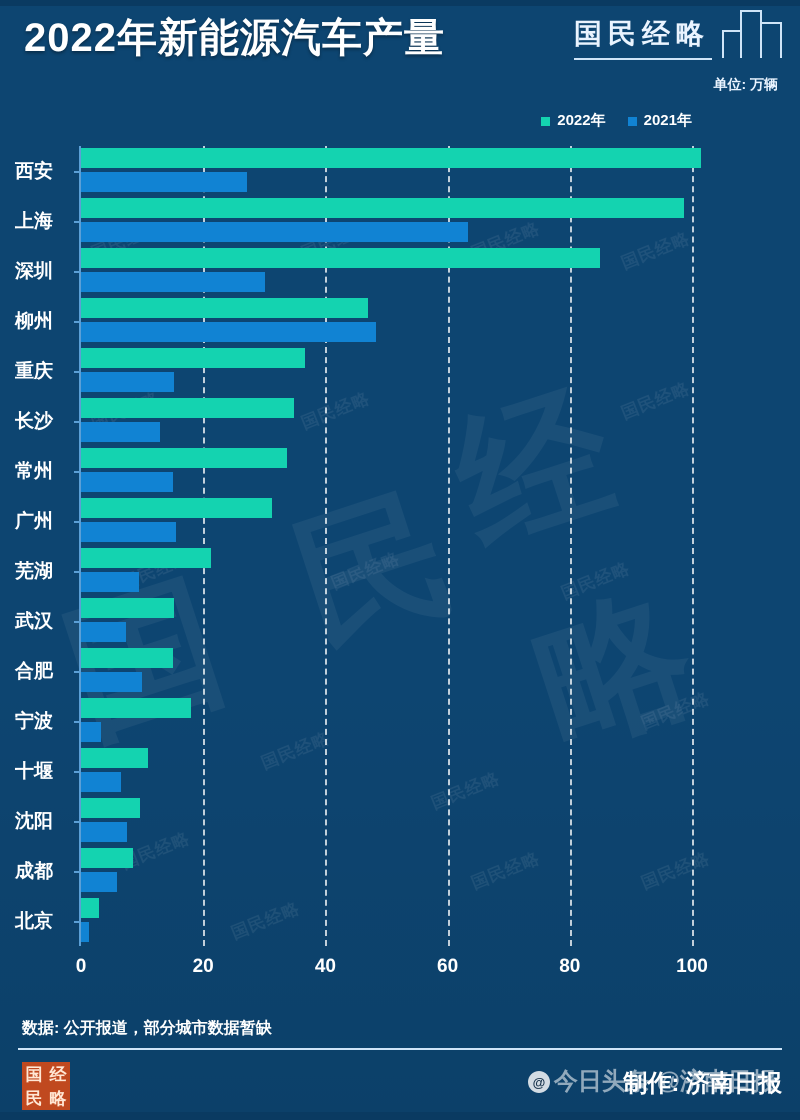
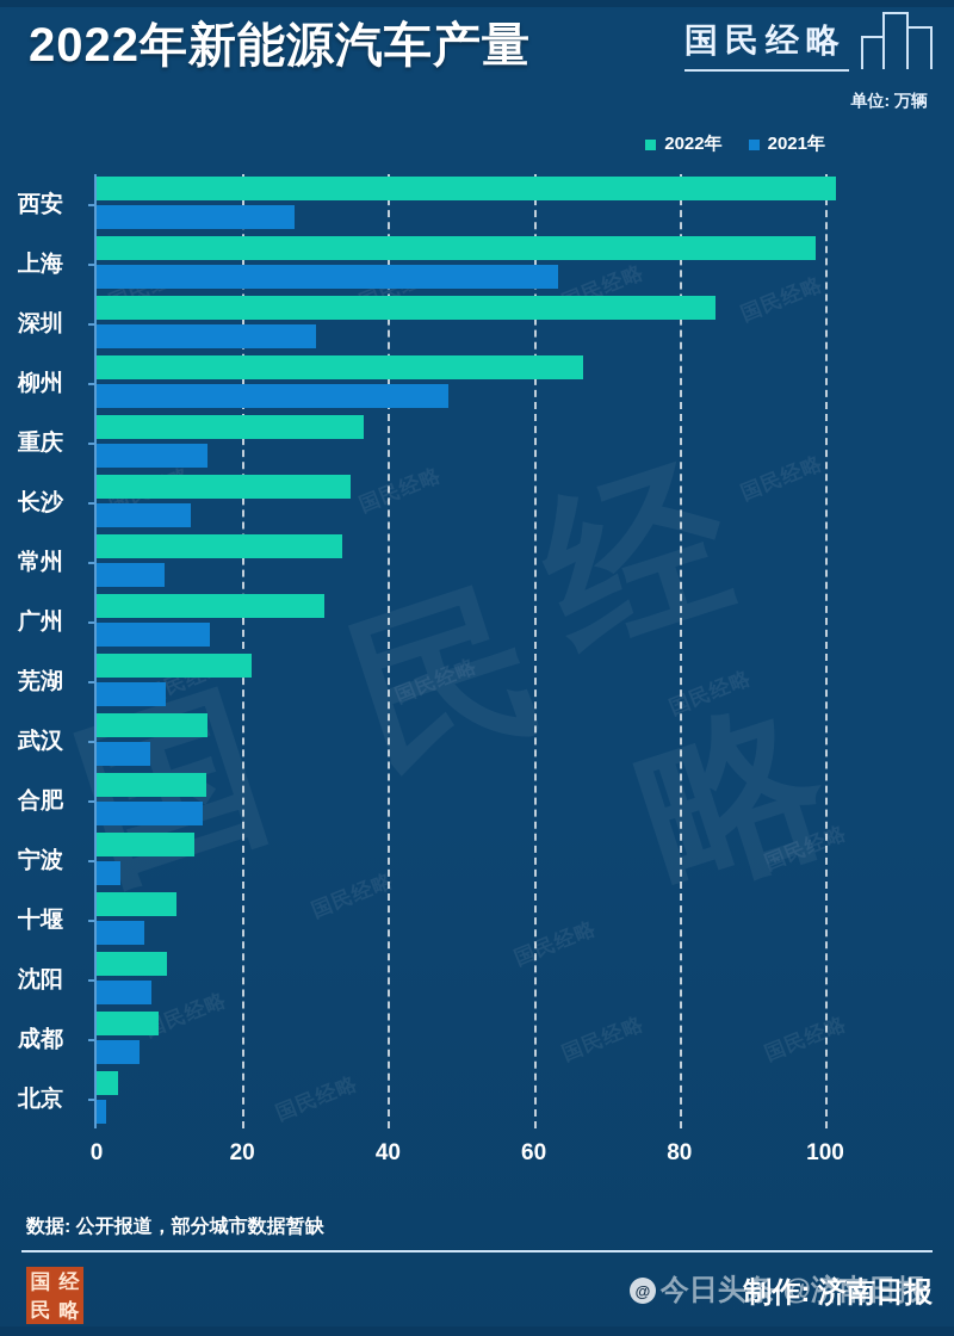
2022年/柳州: 47 -> 67
2021年/常州: 15 -> 9
2021年/合肥: 10 -> 15
2022年/宁波: 18 -> 13
